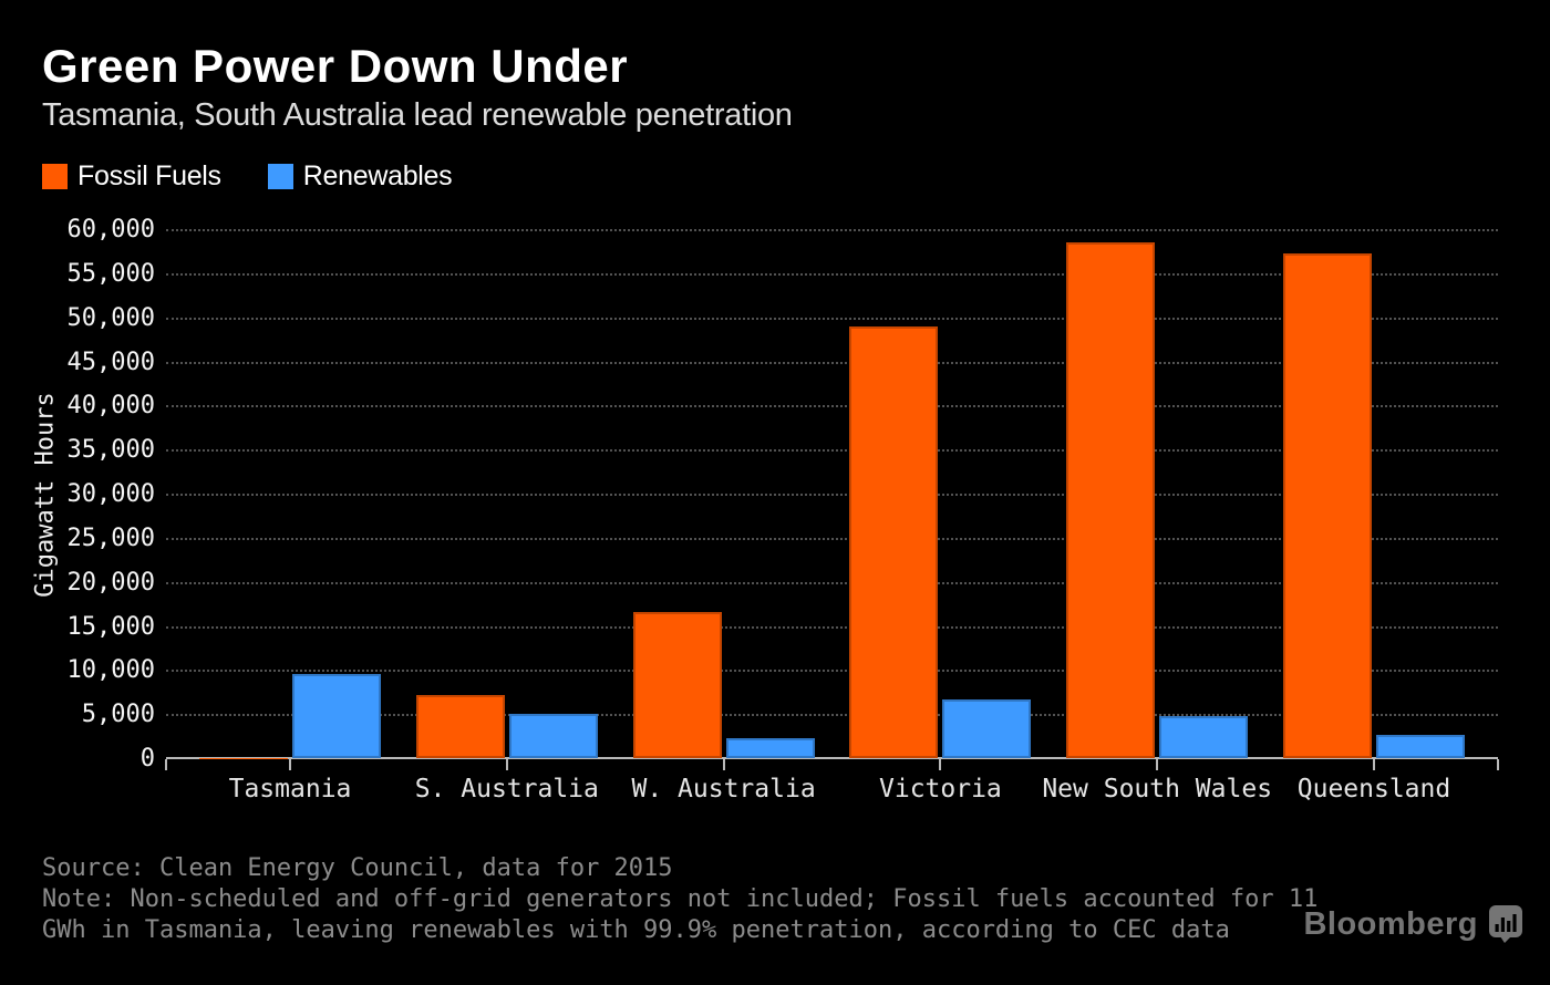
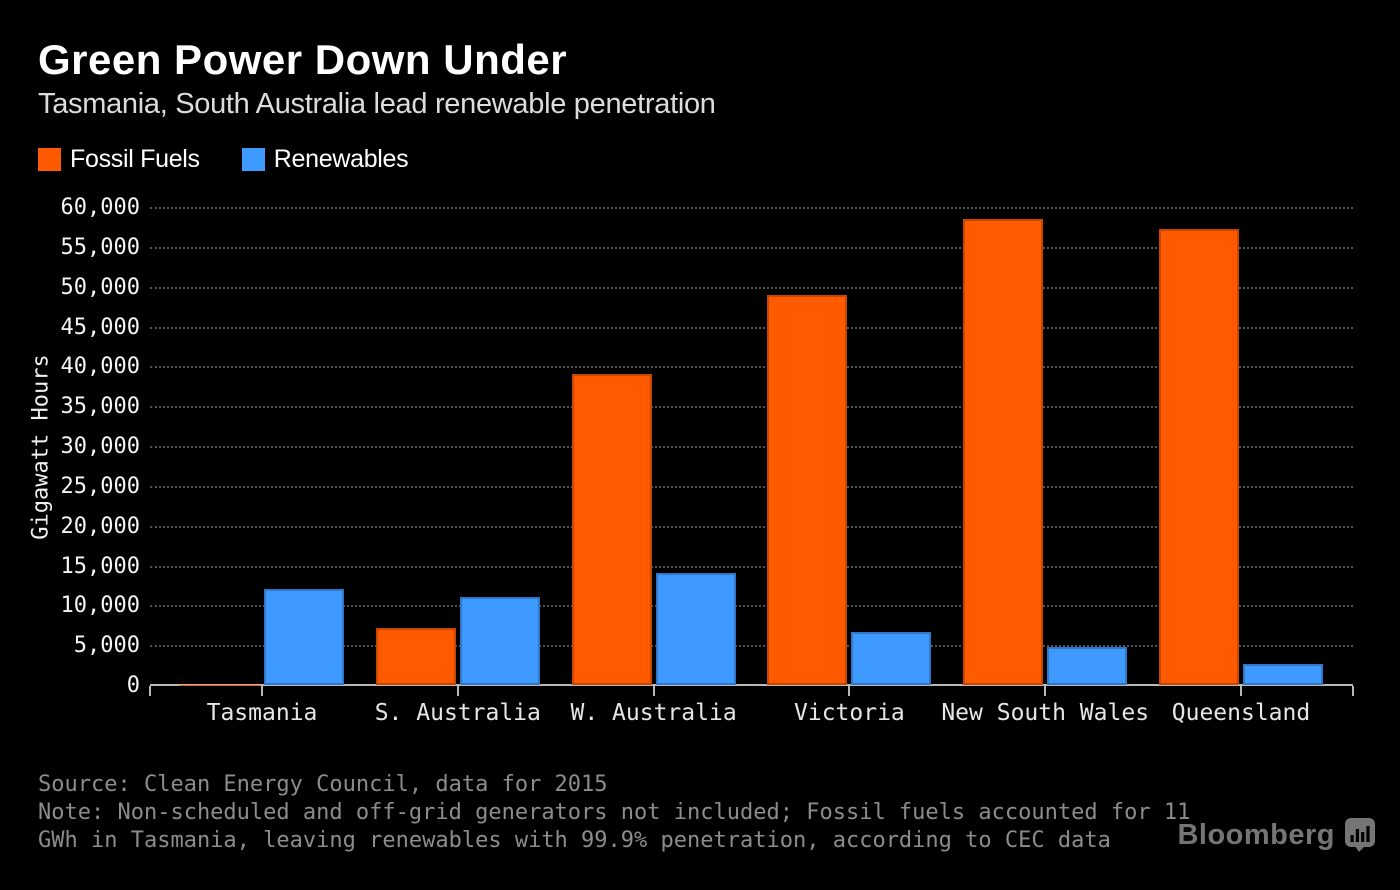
Renewables/Tasmania: 10000 -> 12000
Renewables/S. Australia: 5000 -> 11000
Fossil Fuels/W. Australia: 17000 -> 39000
Renewables/W. Australia: 2000 -> 14000
